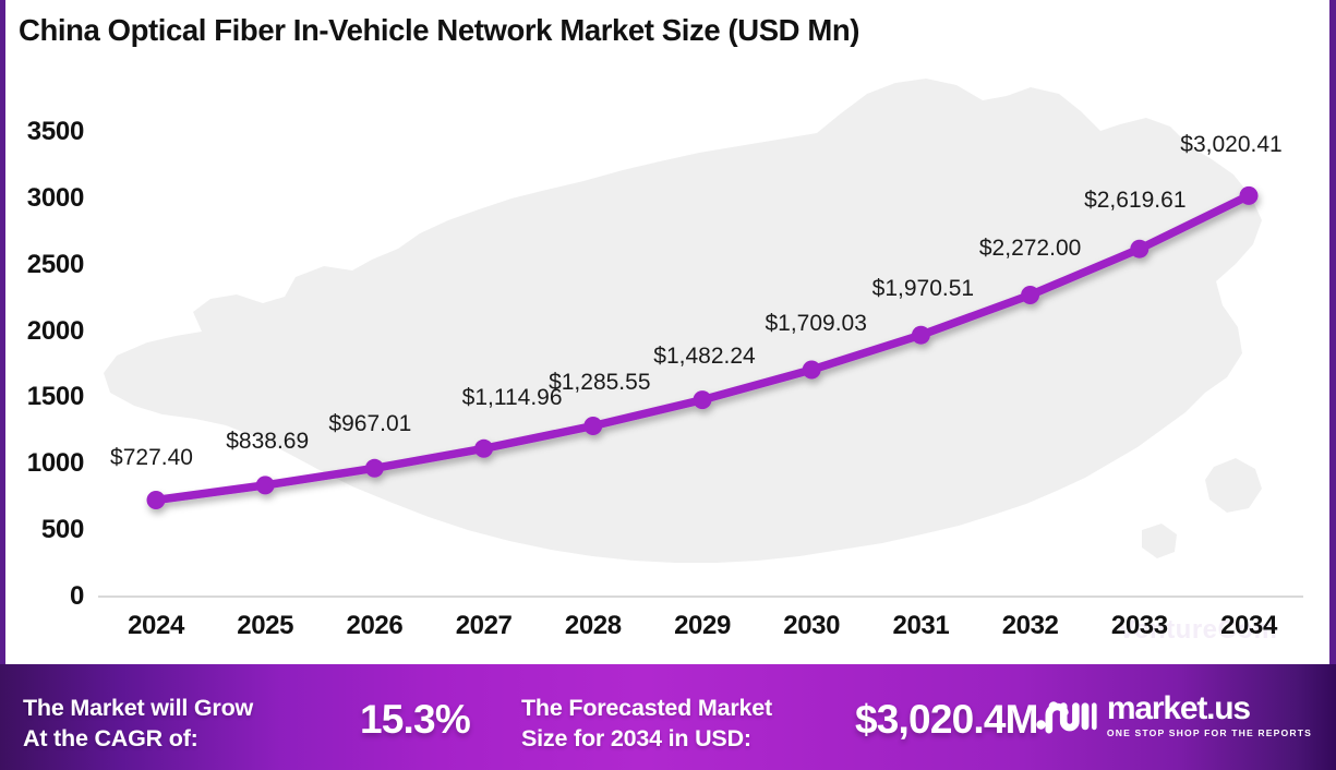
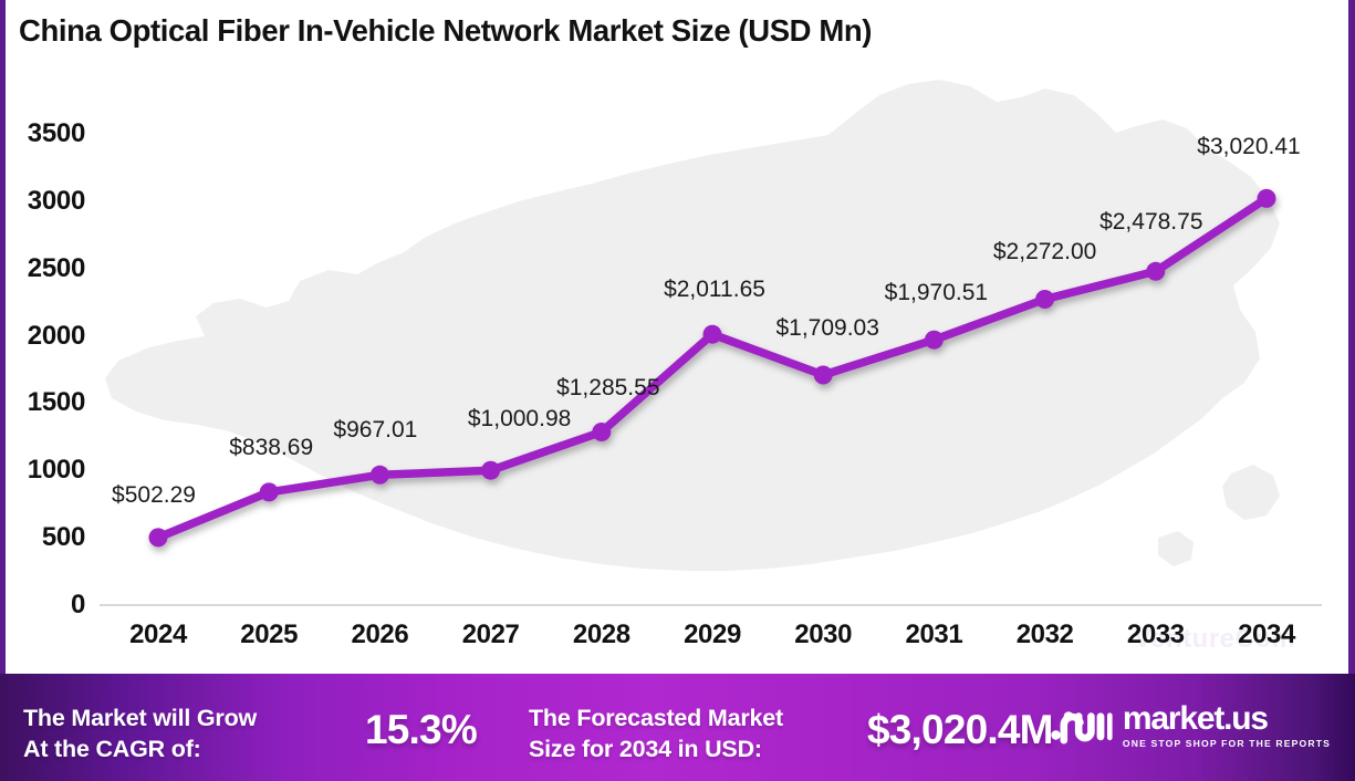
2024: $727.40 -> $502.29
2027: $1,114.96 -> $1,000.98
2029: $1,482.24 -> $2,011.65
2033: $2,619.61 -> $2,478.75
